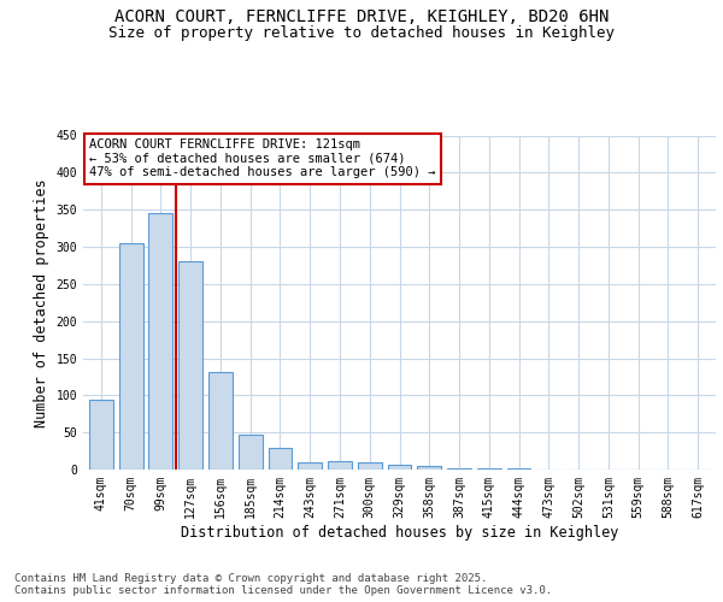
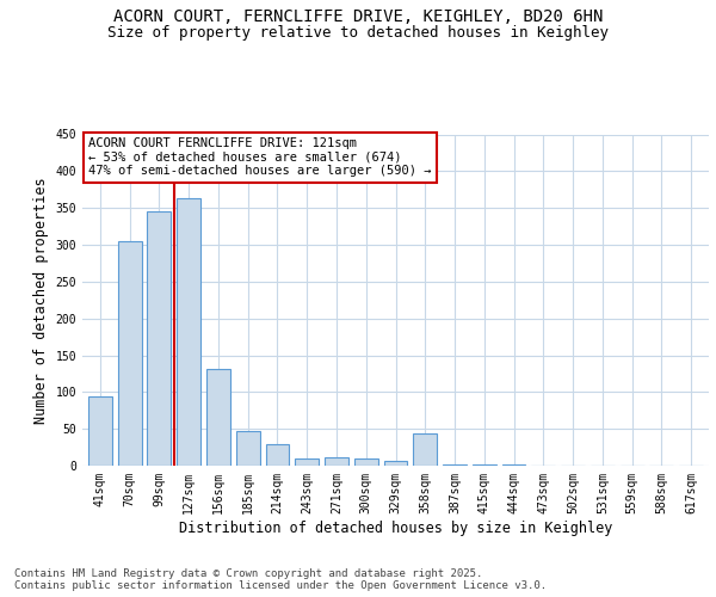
127sqm: 280 -> 364
358sqm: 5 -> 44
